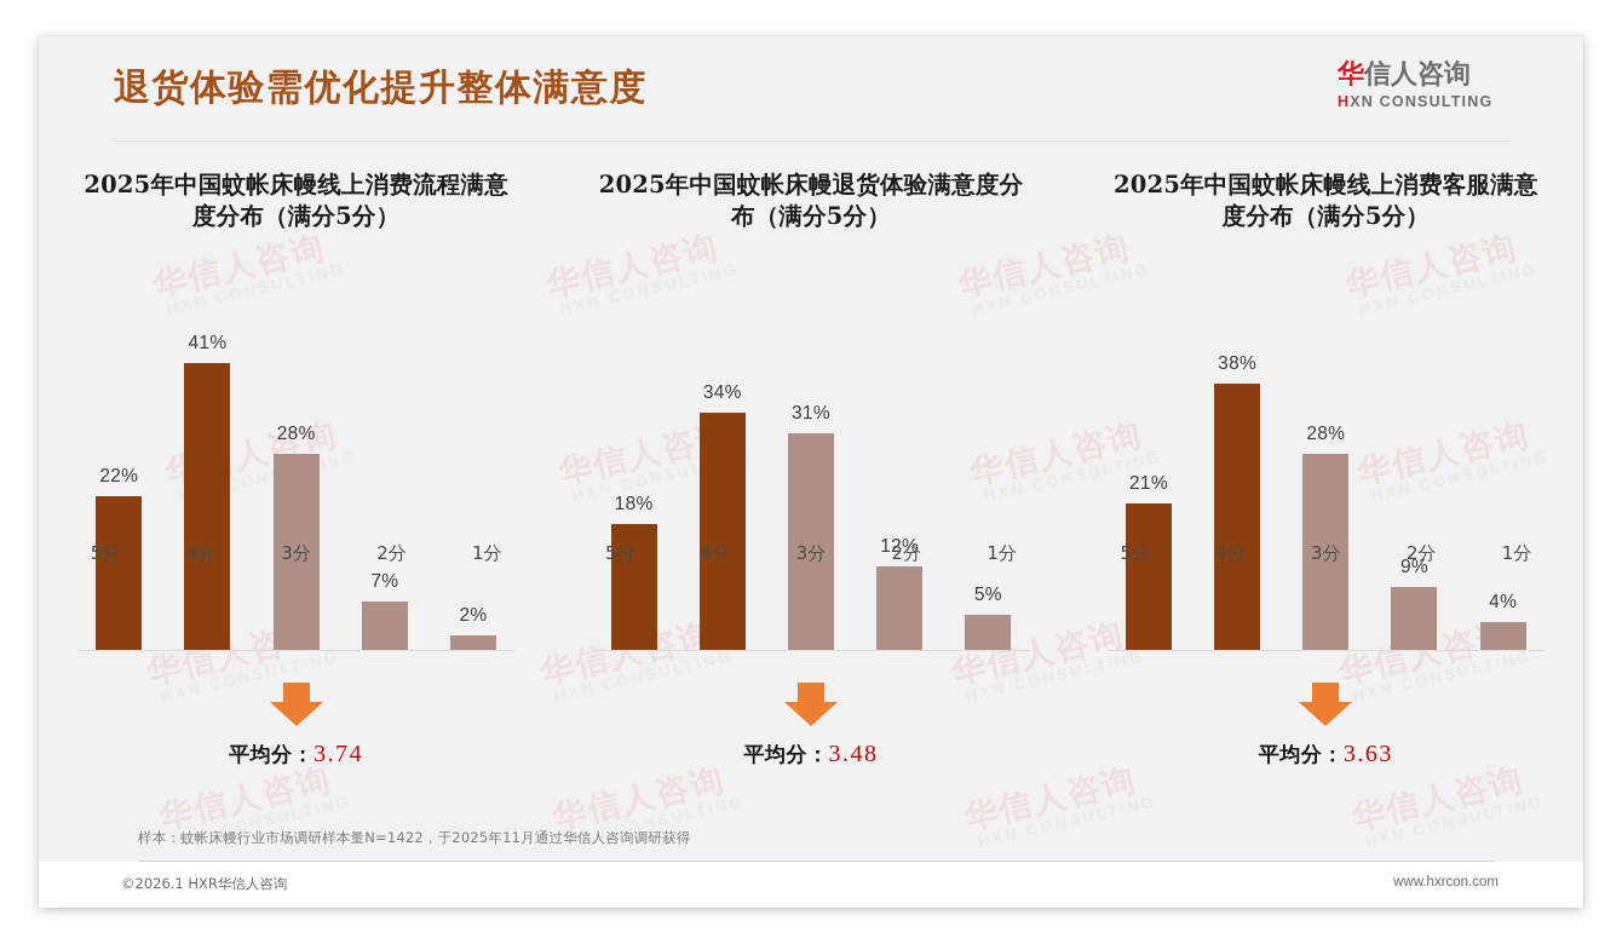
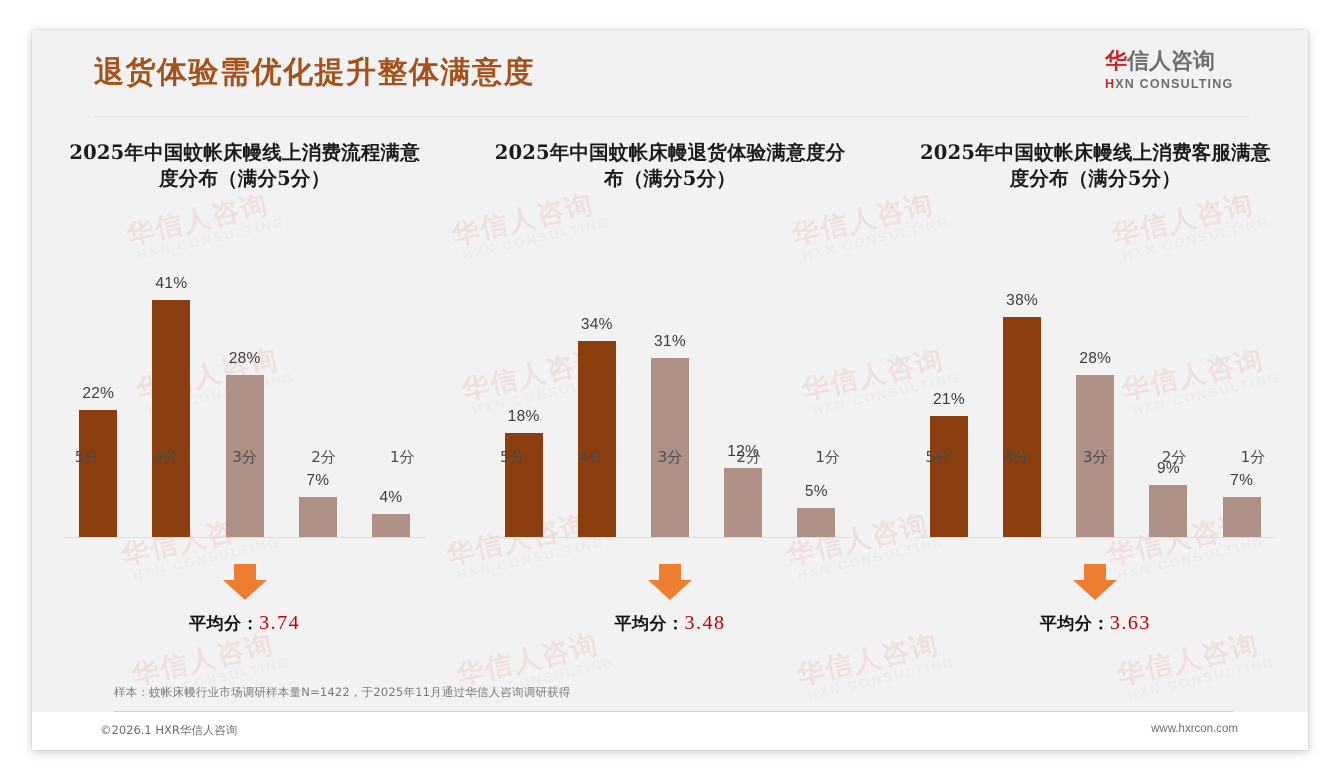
2025年中国蚊帐床幔线上消费流程满意度分布（满分5分）/1分: 2% -> 4%
2025年中国蚊帐床幔线上消费客服满意度分布（满分5分）/1分: 4% -> 7%
